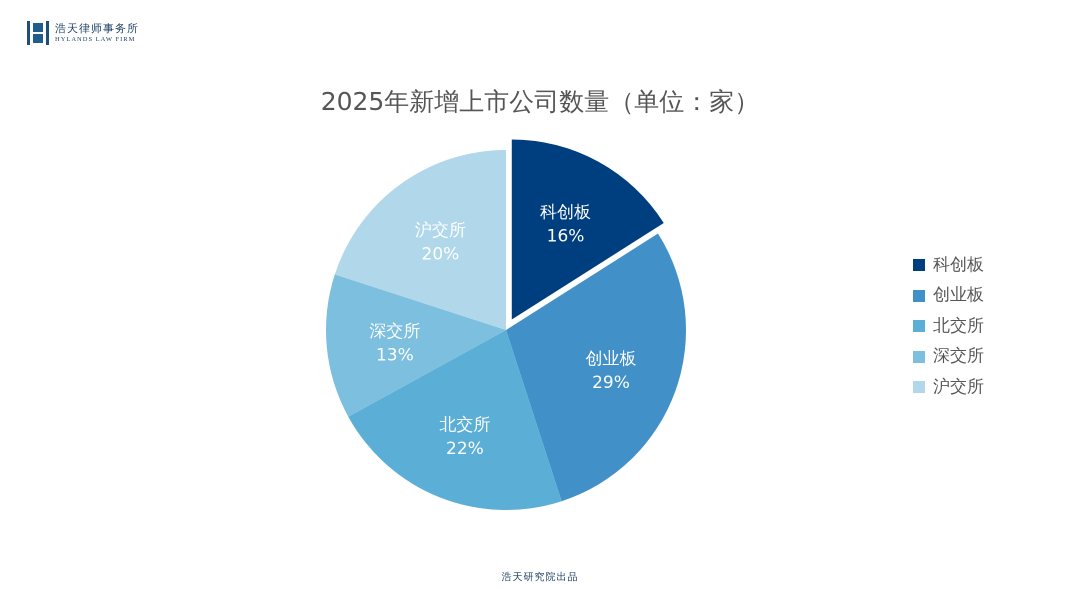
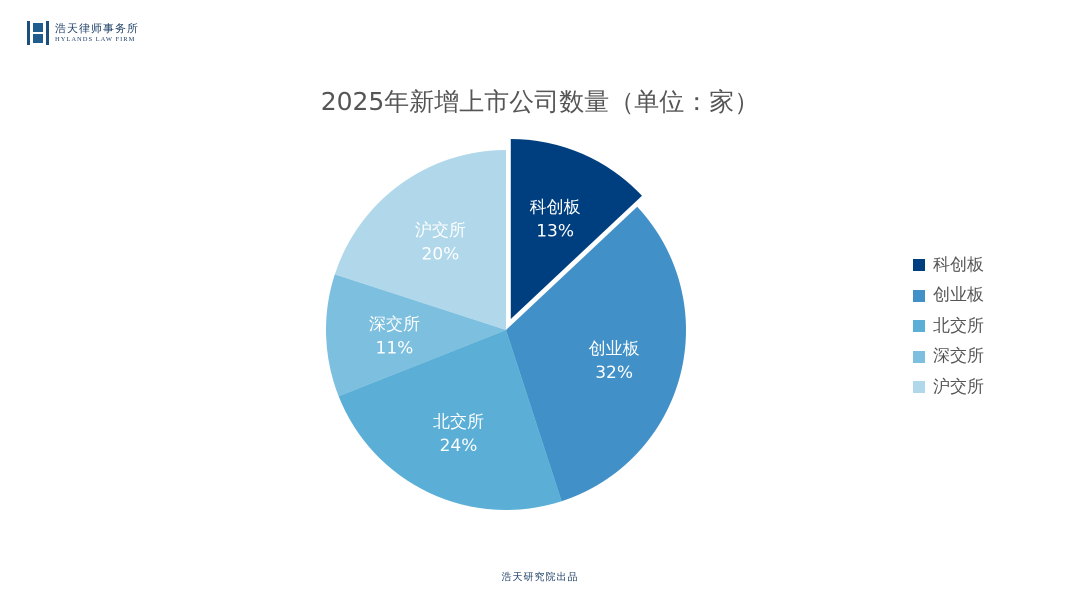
科创板: 16% -> 13%
创业板: 29% -> 32%
北交所: 22% -> 24%
深交所: 13% -> 11%
